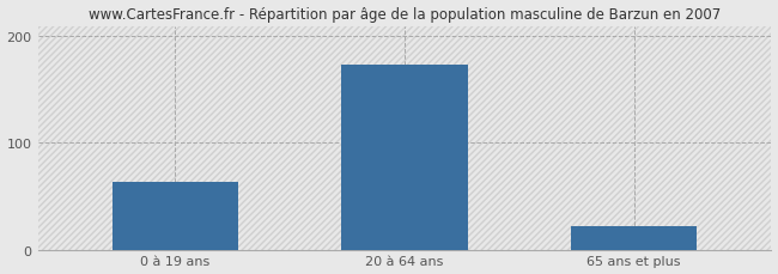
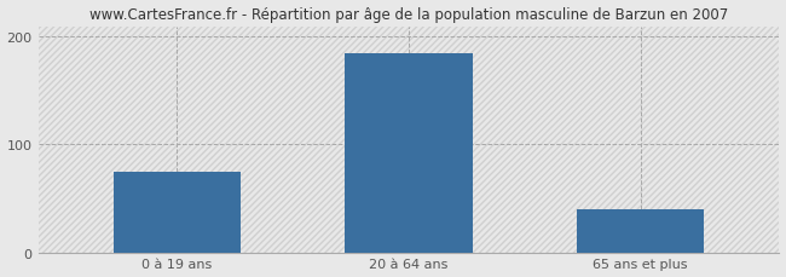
0 à 19 ans: 64 -> 75
20 à 64 ans: 174 -> 185
65 ans et plus: 22 -> 40
